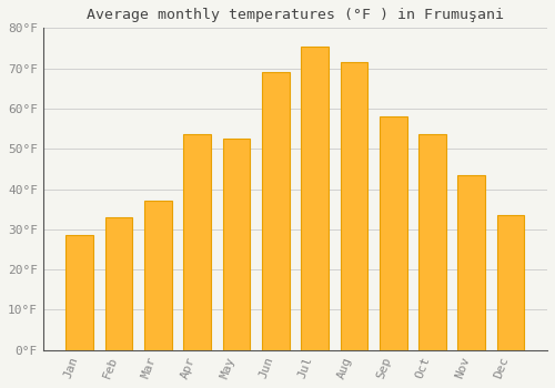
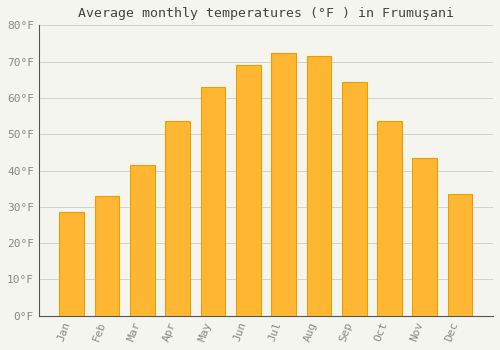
Mar: 37.0°F -> 41.5°F
May: 52.5°F -> 63.0°F
Jul: 75.5°F -> 72.5°F
Sep: 58.0°F -> 64.5°F
